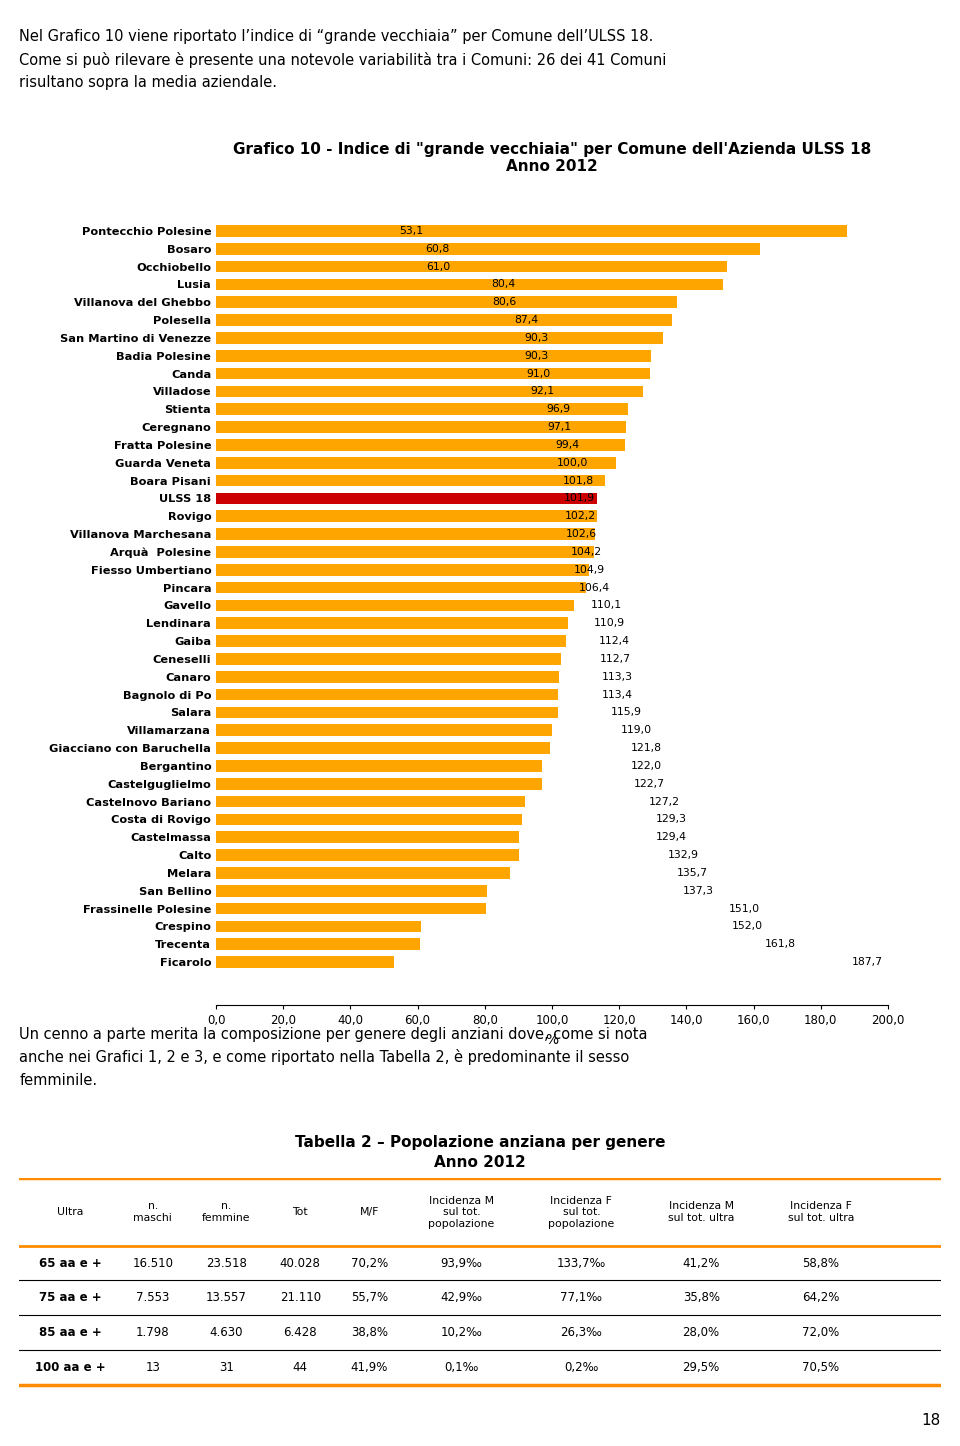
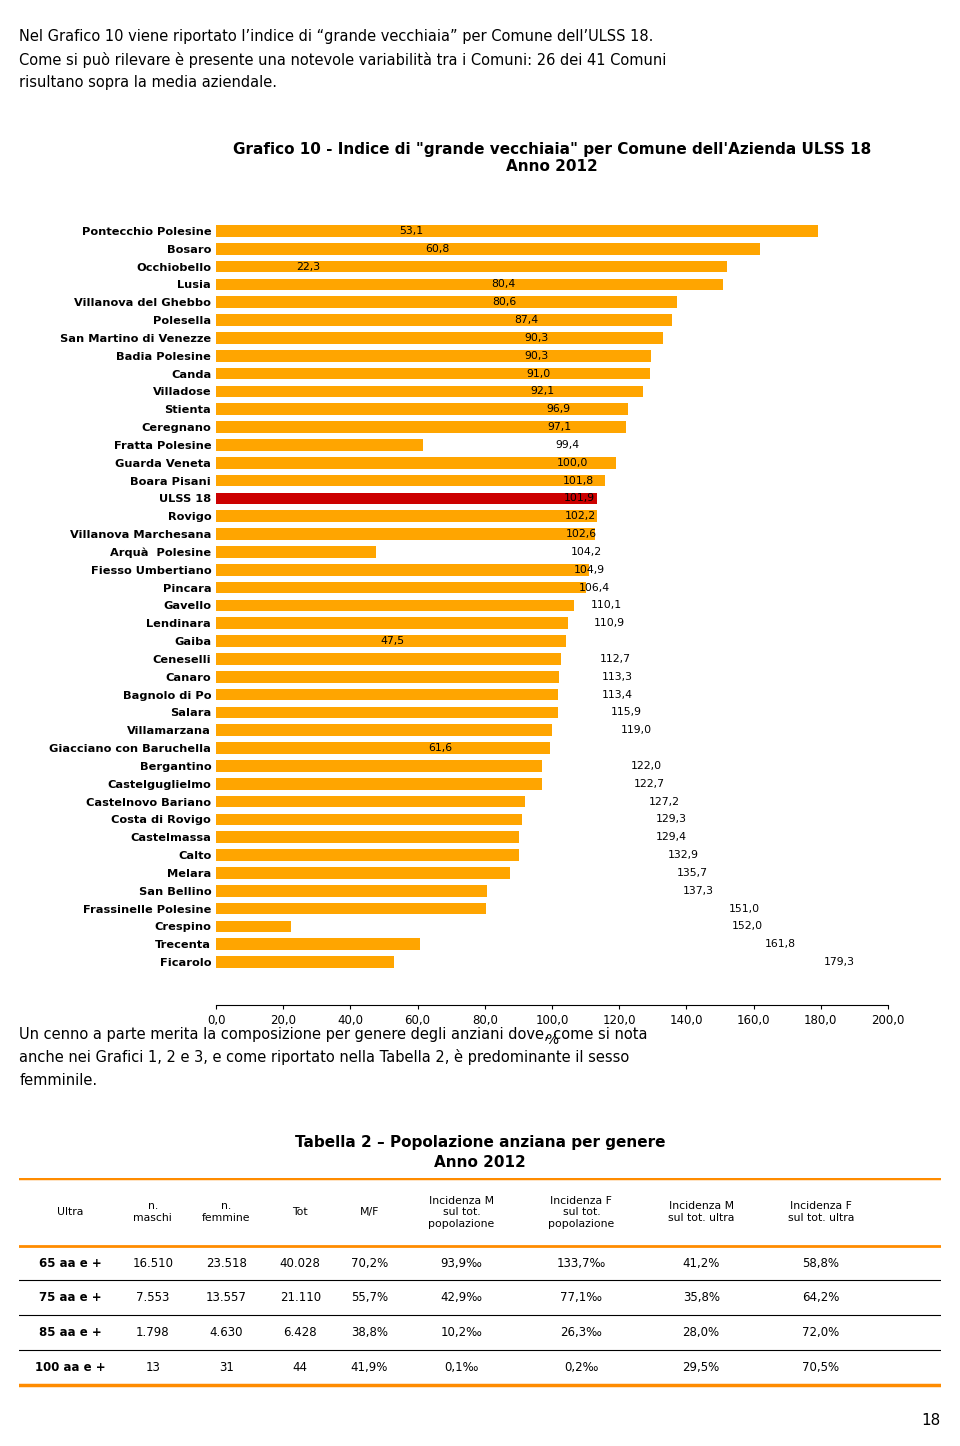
Pontecchio Polesine: 187,7 -> 179,3
Fratta Polesine: 121,8 -> 61,6
Arquà Polesine: 112,4 -> 47,5
Crespino: 61,0 -> 22,3
